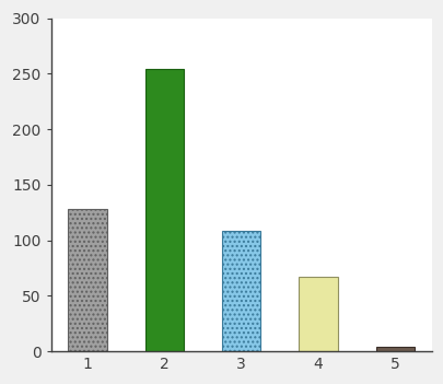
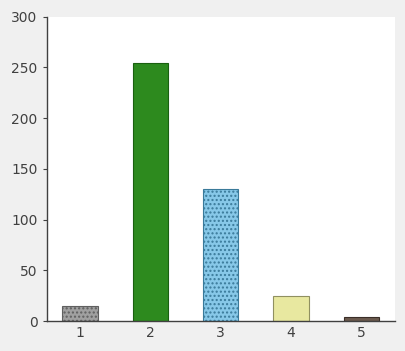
1: 128 -> 15
3: 108 -> 130
4: 67 -> 25
